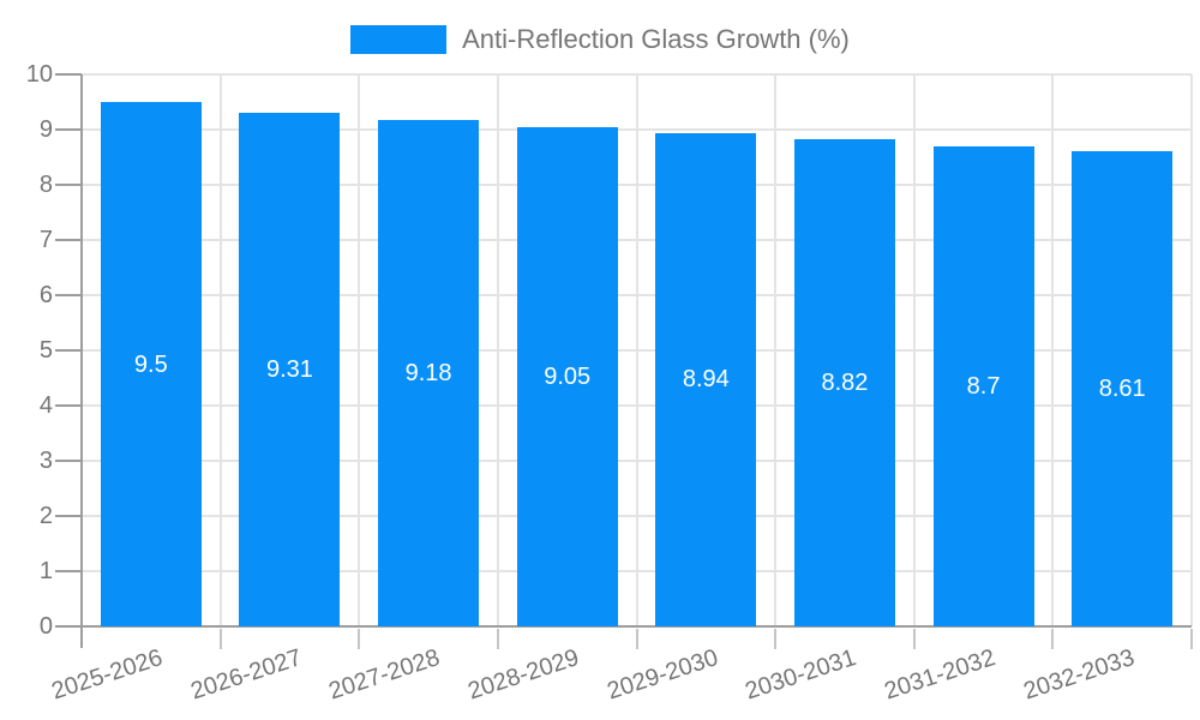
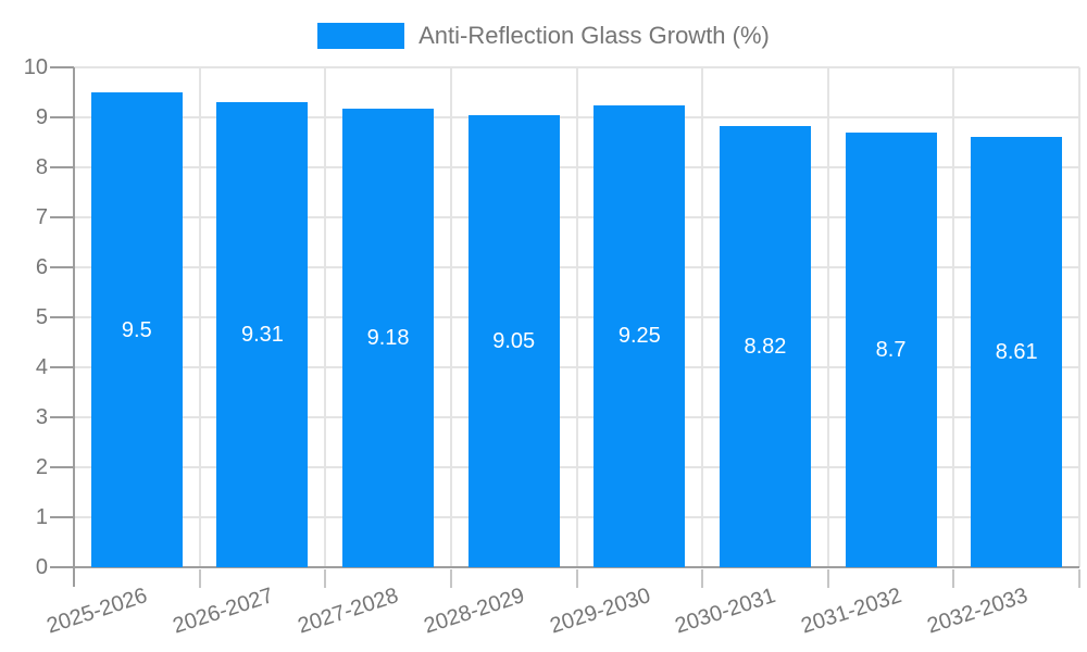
2029-2030: 8.94 -> 9.25
